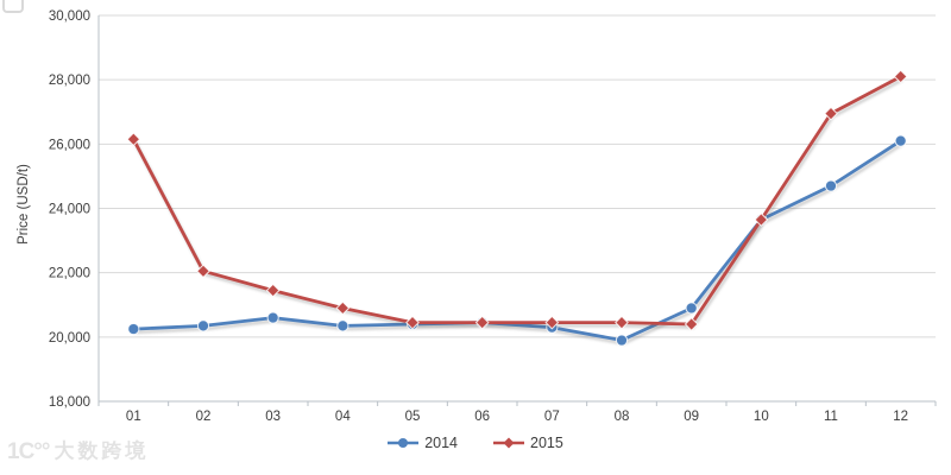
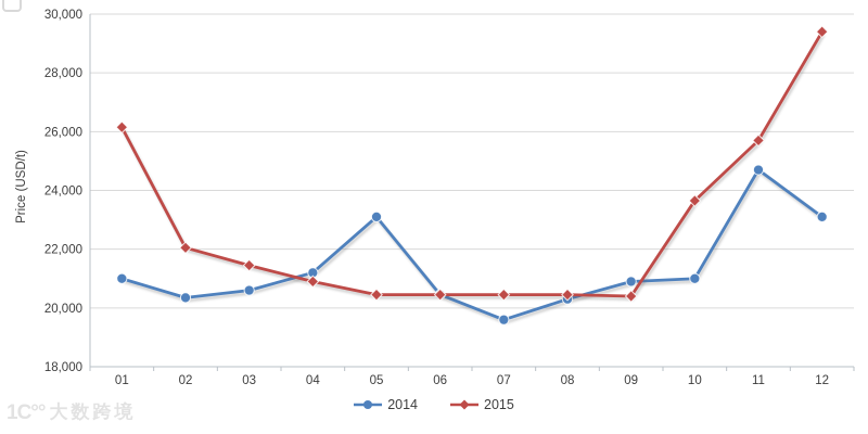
2014/01: 20200 -> 21000
2014/04: 20400 -> 21200
2014/05: 20400 -> 23100
2014/07: 20300 -> 19600
2014/08: 19900 -> 20300
2014/10: 23600 -> 21000
2015/11: 27000 -> 25700
2014/12: 26100 -> 23100
2015/12: 28100 -> 29400
